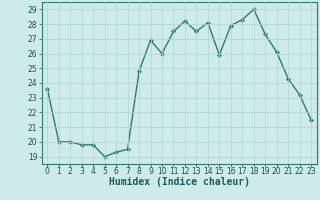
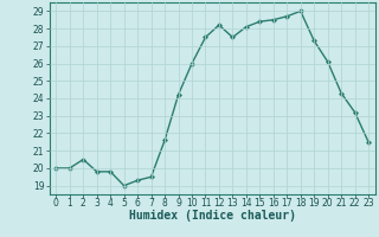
0: 23.6 -> 20.0
2: 20.0 -> 20.5
8: 24.8 -> 21.6
9: 26.9 -> 24.2
15: 25.9 -> 28.4
16: 27.9 -> 28.5
17: 28.3 -> 28.7
